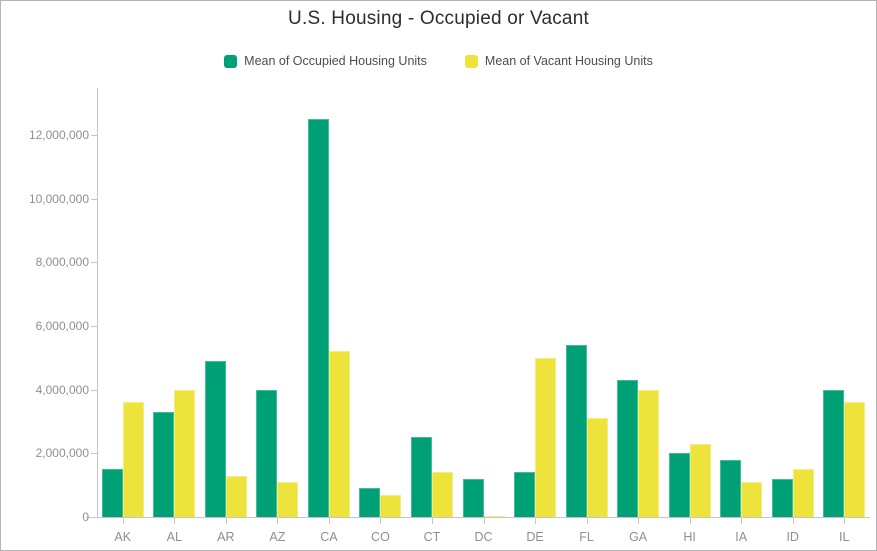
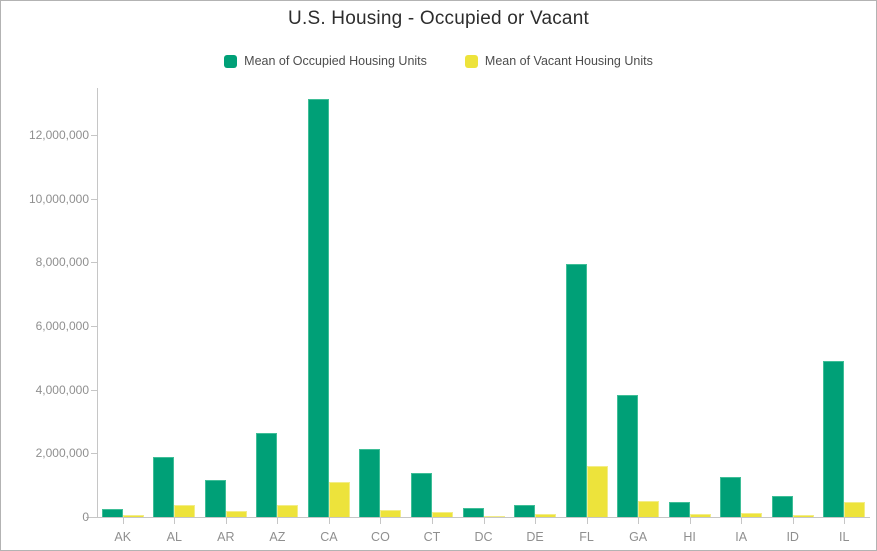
Mean of Occupied Housing Units/AK: 1500000 -> 200000
Mean of Vacant Housing Units/AK: 3600000 -> 100000
Mean of Occupied Housing Units/AL: 3300000 -> 1900000
Mean of Vacant Housing Units/AL: 4000000 -> 400000
Mean of Occupied Housing Units/AR: 4900000 -> 1200000
Mean of Vacant Housing Units/AR: 1300000 -> 200000
Mean of Occupied Housing Units/AZ: 4000000 -> 2600000
Mean of Vacant Housing Units/AZ: 1100000 -> 400000
Mean of Occupied Housing Units/CA: 12500000 -> 13100000
Mean of Vacant Housing Units/CA: 5200000 -> 1100000
Mean of Occupied Housing Units/CO: 900000 -> 2100000
Mean of Vacant Housing Units/CO: 700000 -> 200000
Mean of Occupied Housing Units/CT: 2500000 -> 1400000
Mean of Vacant Housing Units/CT: 1400000 -> 200000
Mean of Occupied Housing Units/DC: 1200000 -> 300000
Mean of Occupied Housing Units/DE: 1400000 -> 400000
Mean of Vacant Housing Units/DE: 5000000 -> 100000
Mean of Occupied Housing Units/FL: 5400000 -> 8000000
Mean of Vacant Housing Units/FL: 3100000 -> 1600000
Mean of Occupied Housing Units/GA: 4300000 -> 3800000
Mean of Vacant Housing Units/GA: 4000000 -> 500000
Mean of Occupied Housing Units/HI: 2000000 -> 500000
Mean of Vacant Housing Units/HI: 2300000 -> 100000
Mean of Occupied Housing Units/IA: 1800000 -> 1300000
Mean of Vacant Housing Units/IA: 1100000 -> 100000
Mean of Occupied Housing Units/ID: 1200000 -> 600000
Mean of Vacant Housing Units/ID: 1500000 -> 100000
Mean of Occupied Housing Units/IL: 4000000 -> 4900000
Mean of Vacant Housing Units/IL: 3600000 -> 500000
